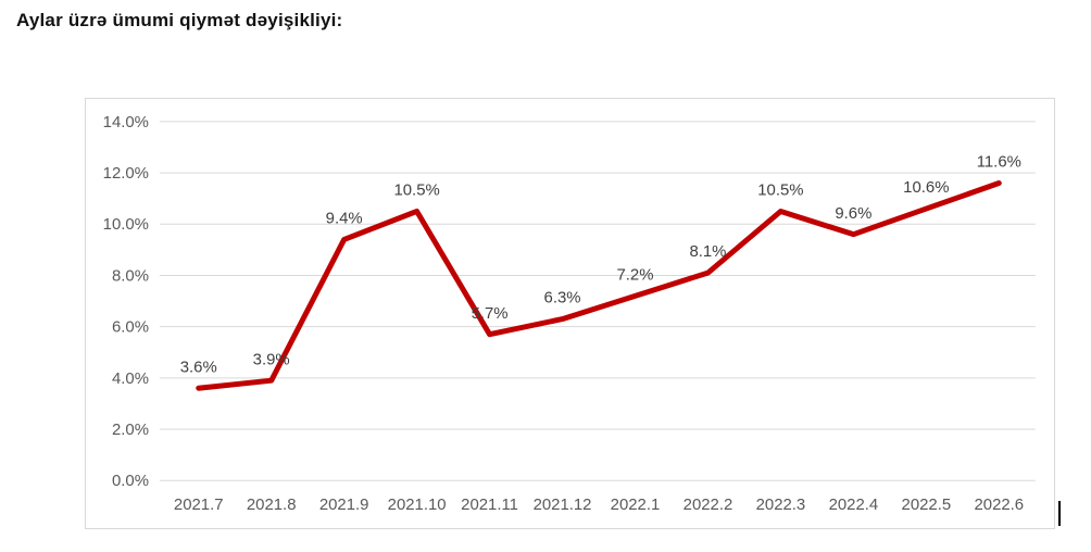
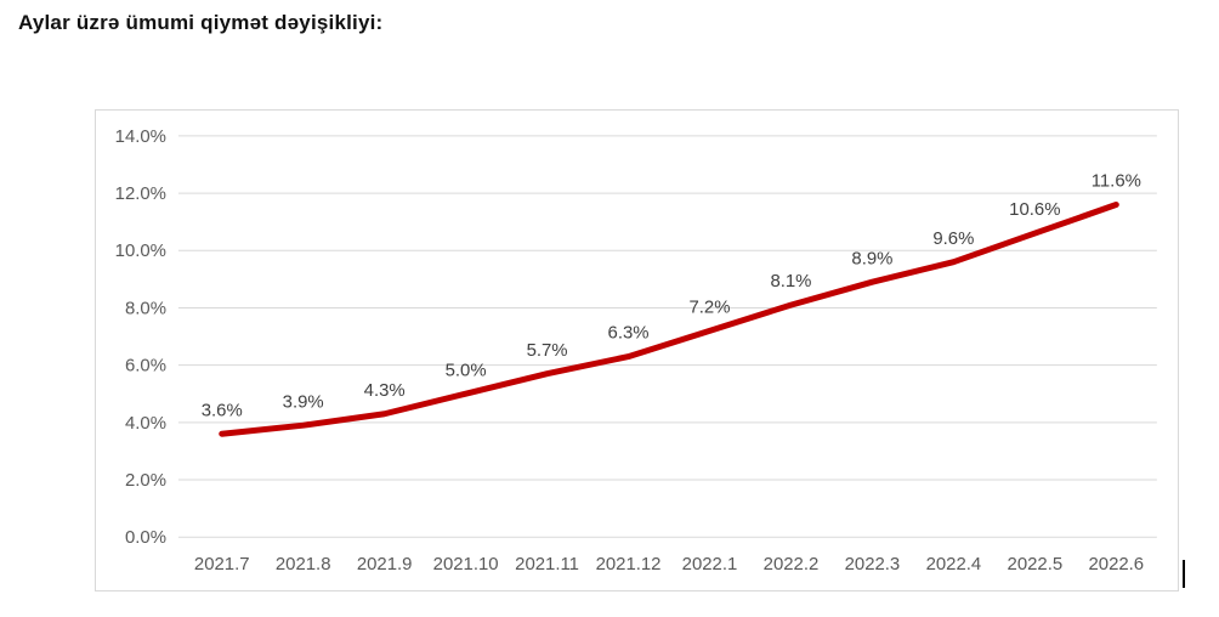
2021.9: 9.4% -> 4.3%
2021.10: 10.5% -> 5.0%
2022.3: 10.5% -> 8.9%
